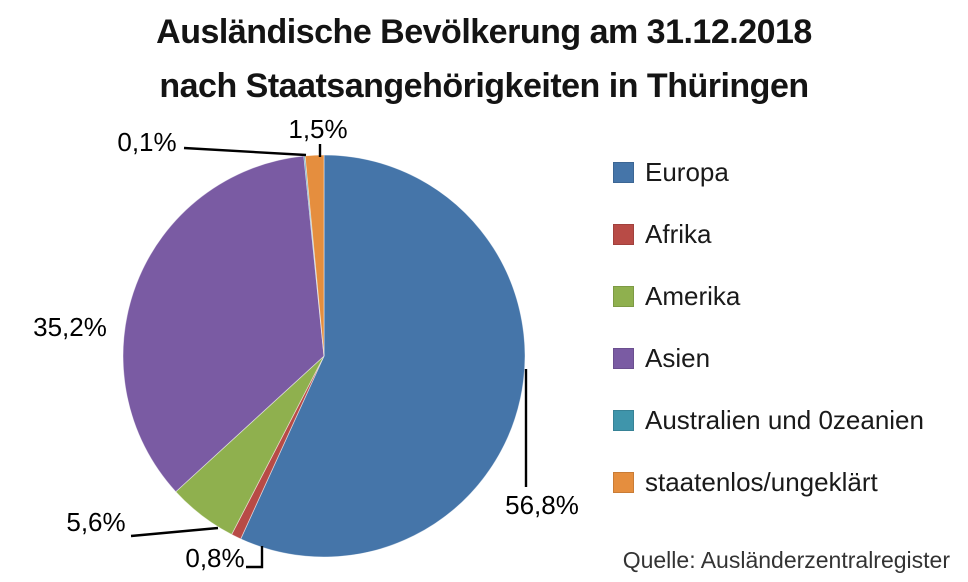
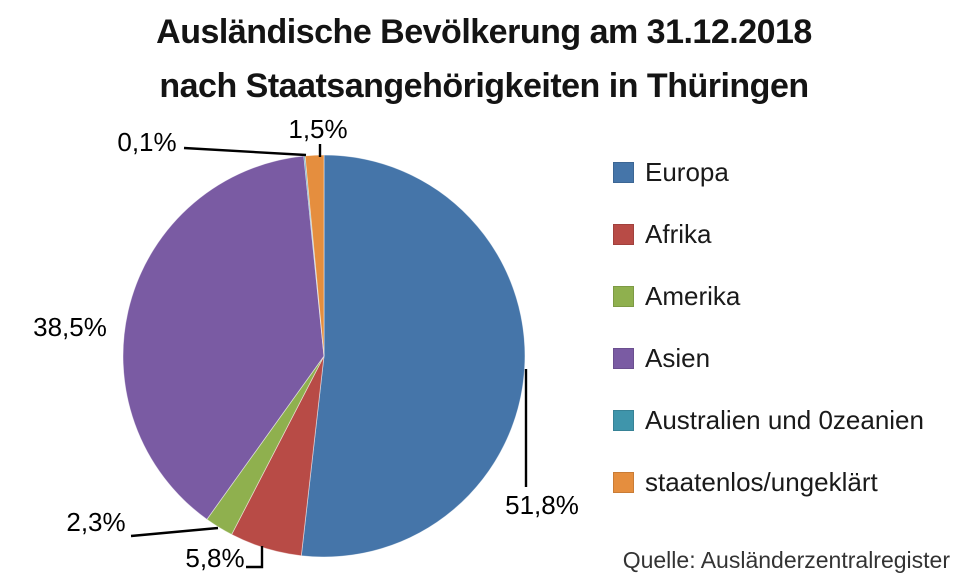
Europa: 56,8% -> 51,8%
Afrika: 0,8% -> 5,8%
Amerika: 5,6% -> 2,3%
Asien: 35,2% -> 38,5%
